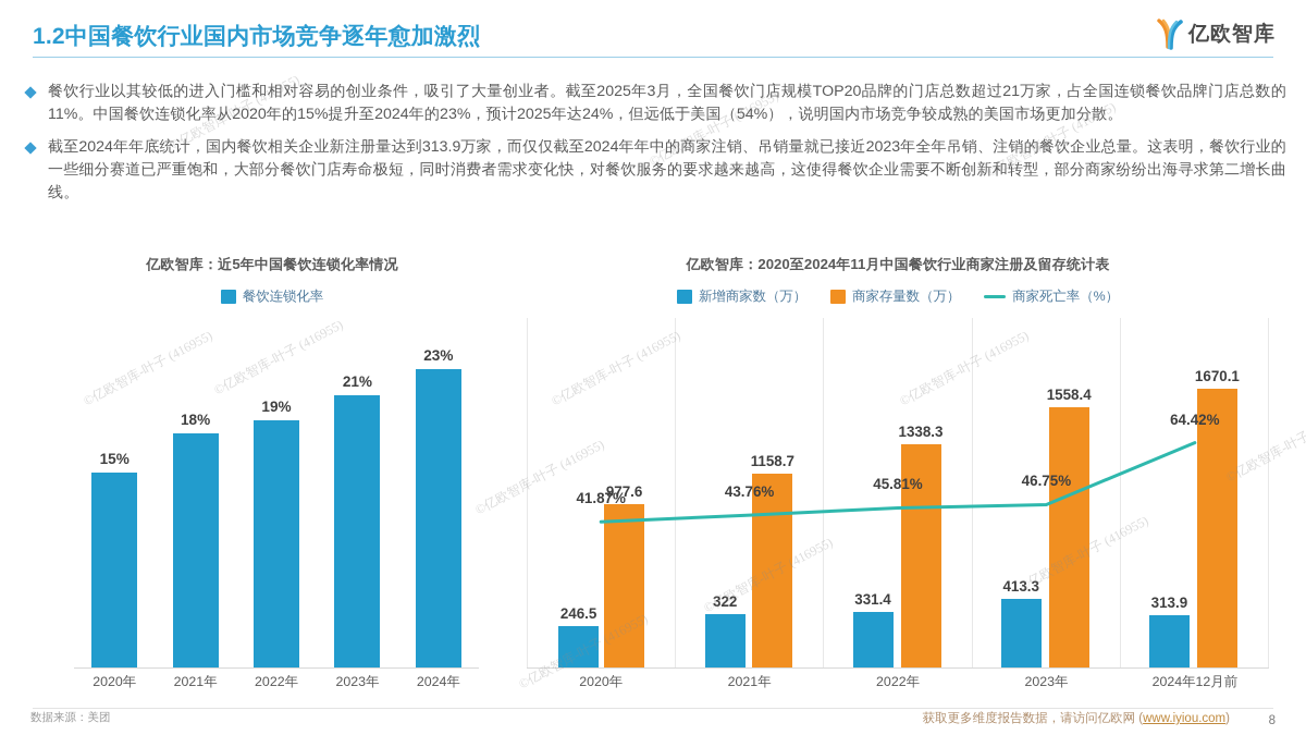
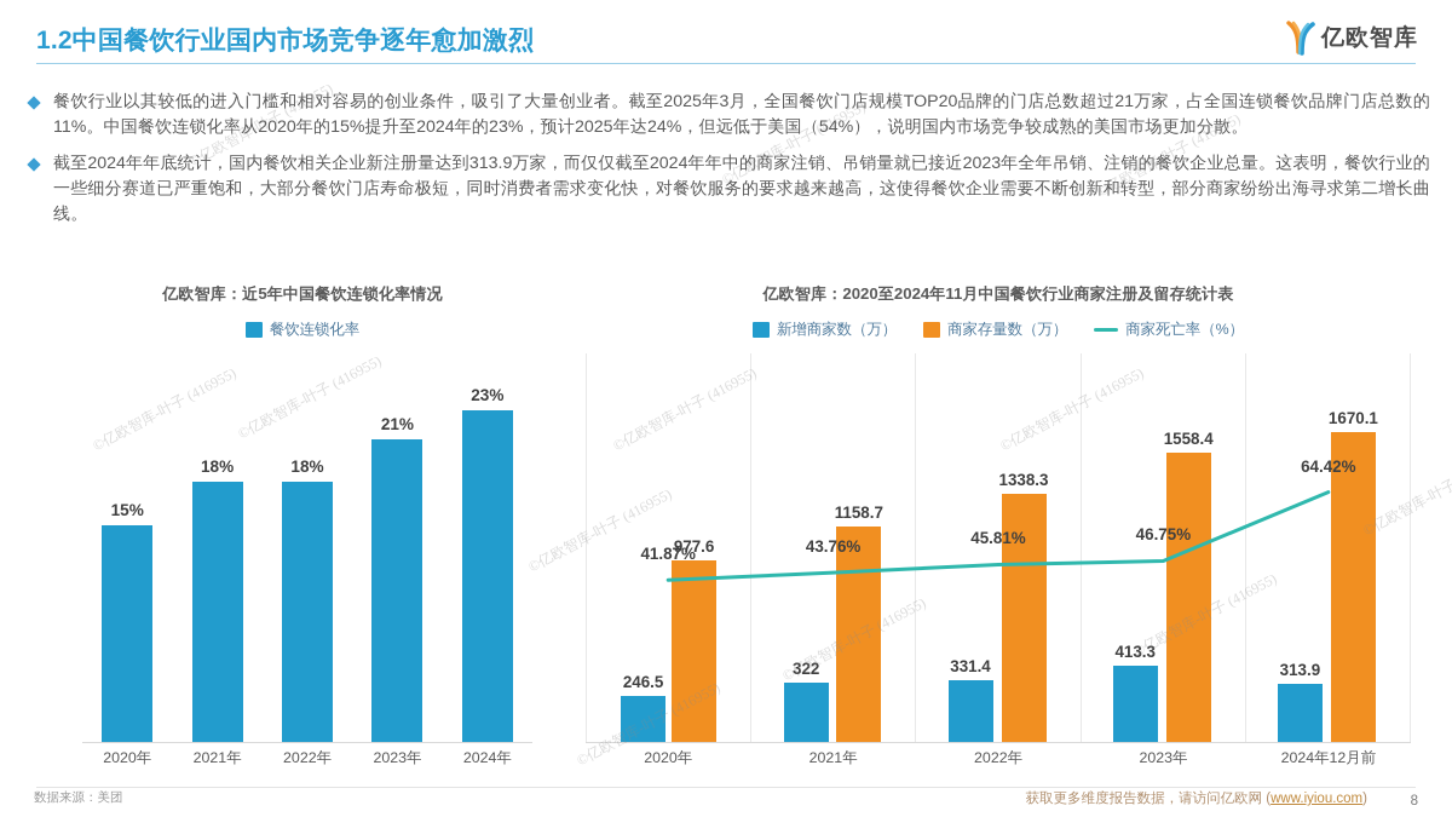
亿欧智库：近5年中国餐饮连锁化率情况/2022年: 19% -> 18%
